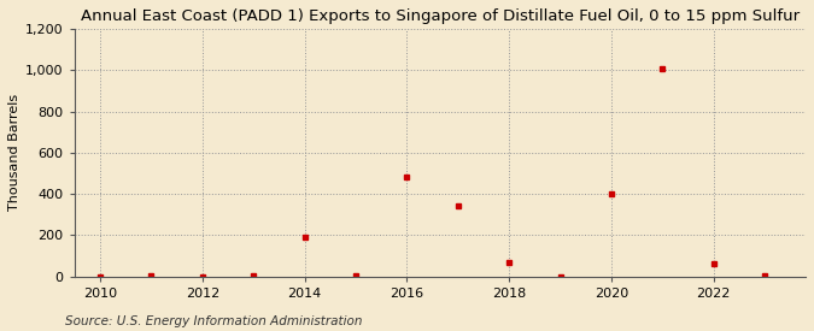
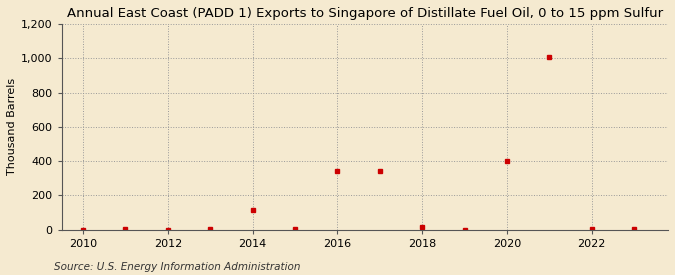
2014: 190 -> 120
2016: 480 -> 340
2018: 70 -> 20
2022: 60 -> 0
